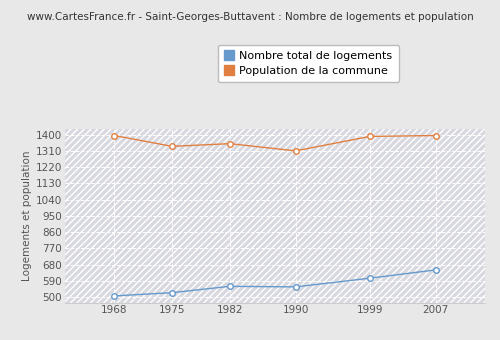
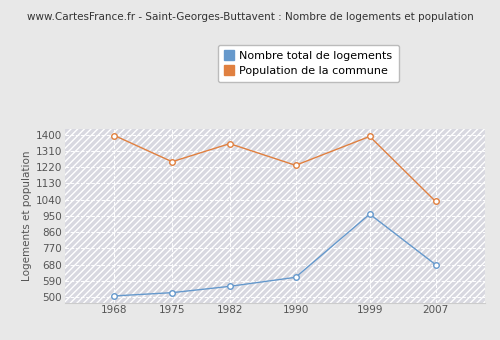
Population de la commune/1975: 1340 -> 1250
Nombre total de logements/1990: 560 -> 610
Population de la commune/1990: 1310 -> 1230
Nombre total de logements/1999: 600 -> 960
Nombre total de logements/2007: 650 -> 680
Population de la commune/2007: 1400 -> 1030
